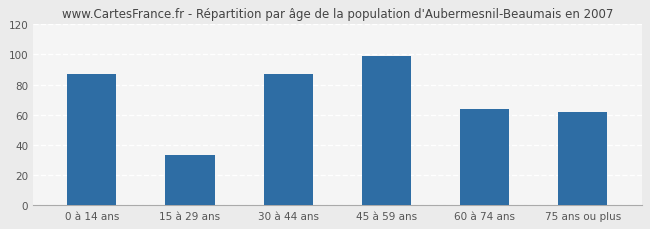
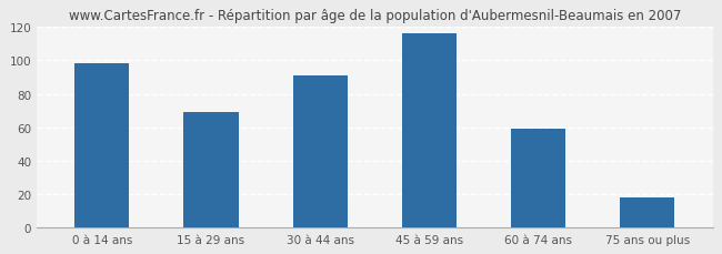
0 à 14 ans: 87 -> 98
15 à 29 ans: 33 -> 69
30 à 44 ans: 87 -> 91
45 à 59 ans: 99 -> 116
60 à 74 ans: 64 -> 59
75 ans ou plus: 62 -> 18
